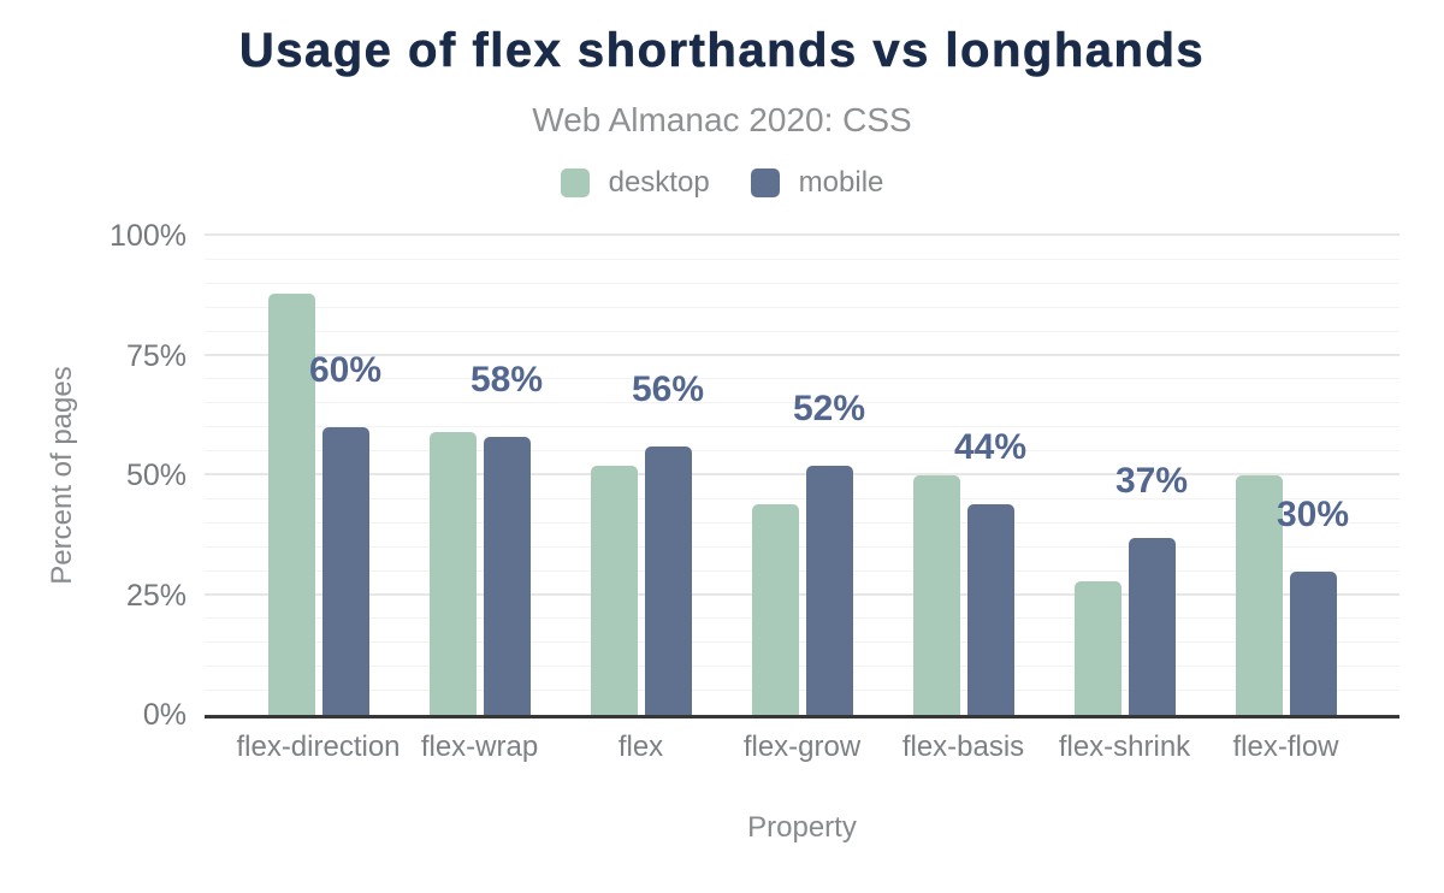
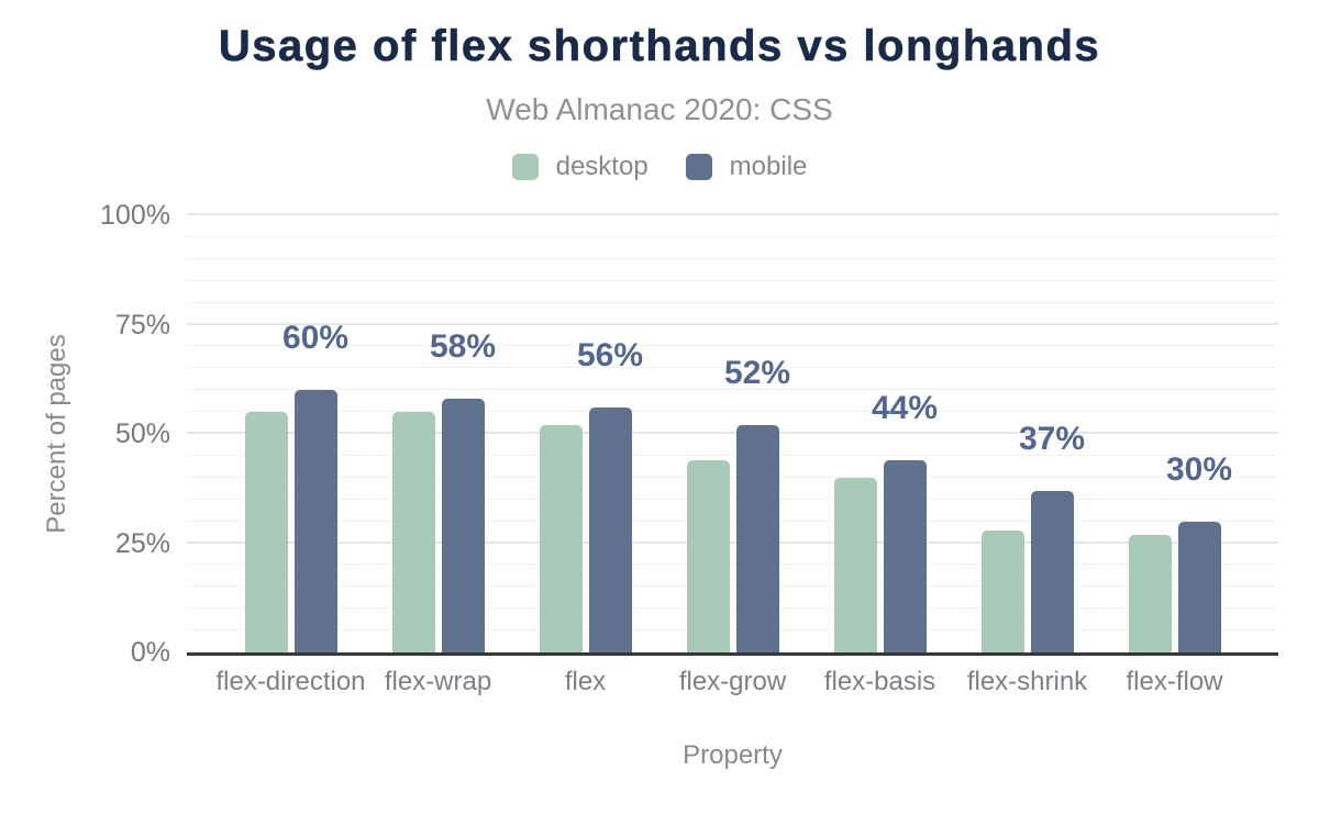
desktop/flex-direction: 88% -> 55%
desktop/flex-wrap: 59% -> 55%
desktop/flex-basis: 50% -> 40%
desktop/flex-flow: 50% -> 27%
